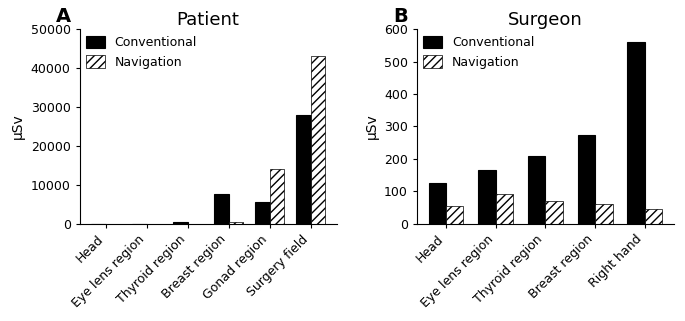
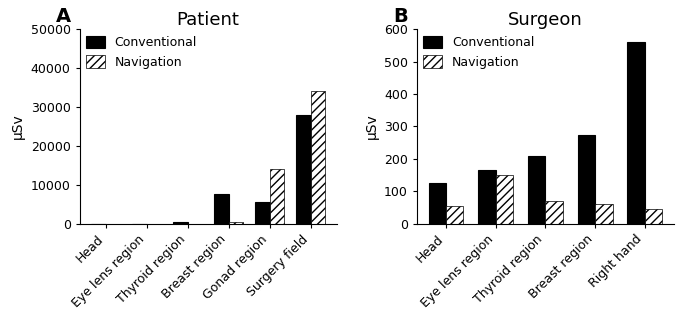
Patient/Navigation/Surgery field: 43000 -> 34000
Surgeon/Navigation/Eye lens region: 90 -> 150
